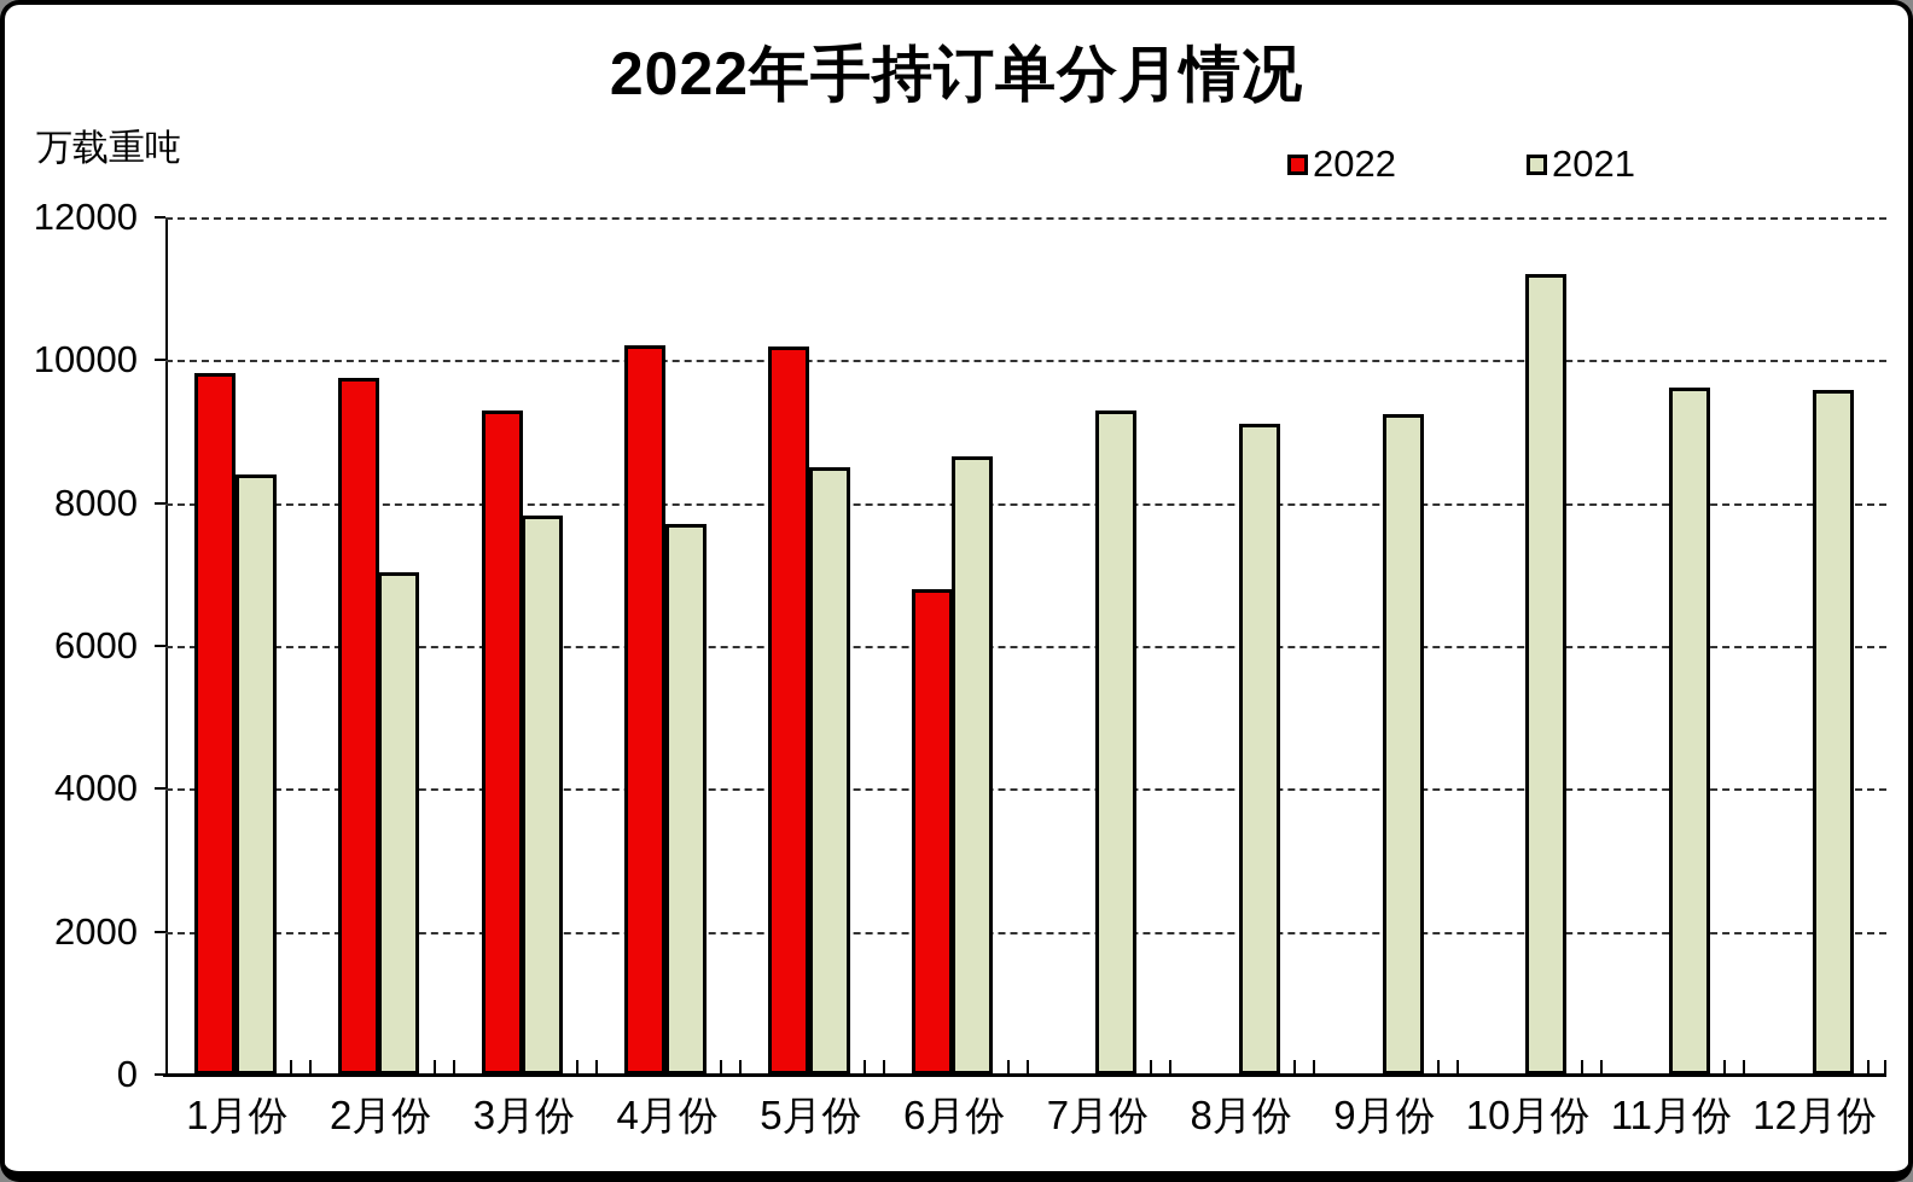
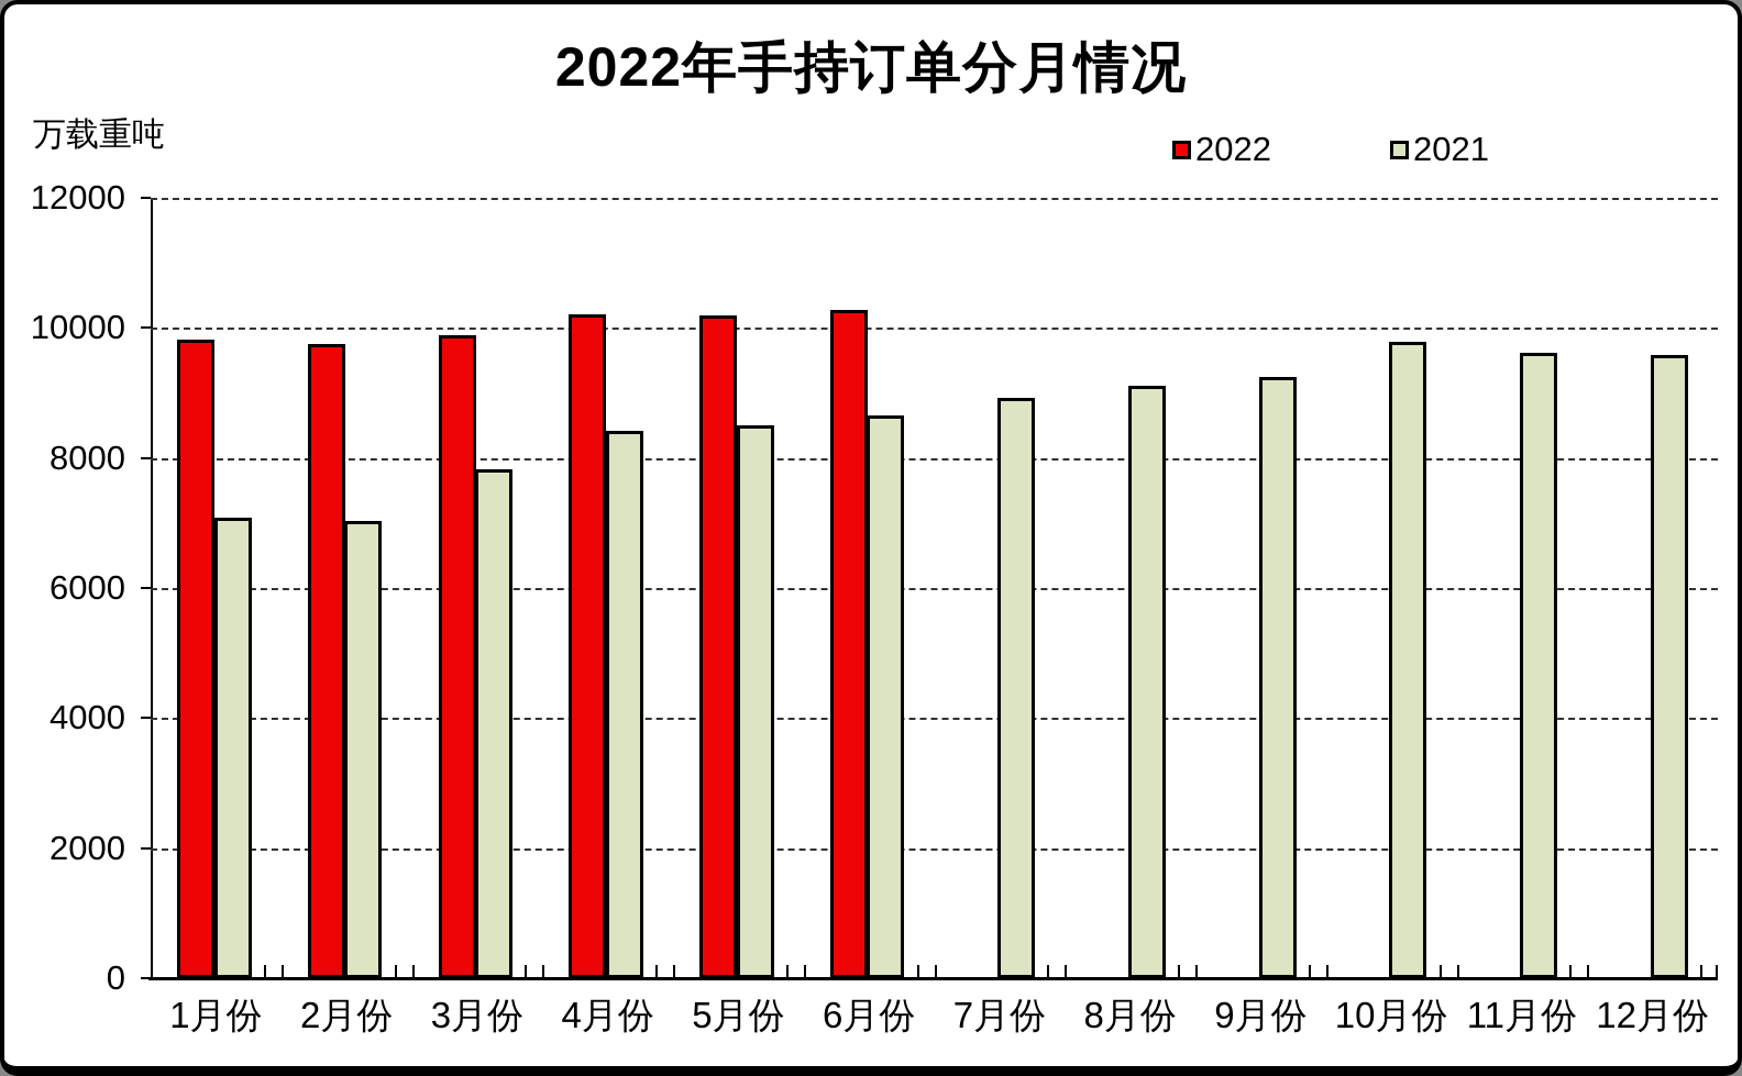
2021/1月份: 8400 -> 7100
2022/3月份: 9300 -> 9900
2021/4月份: 7700 -> 8400
2022/6月份: 6800 -> 10300
2021/7月份: 9300 -> 8900
2021/10月份: 11200 -> 9800
